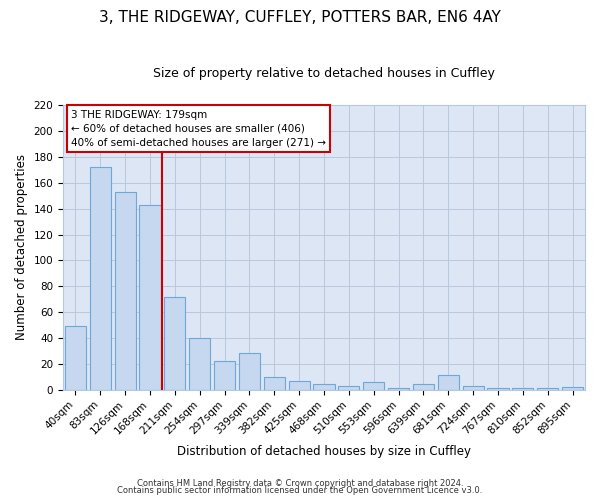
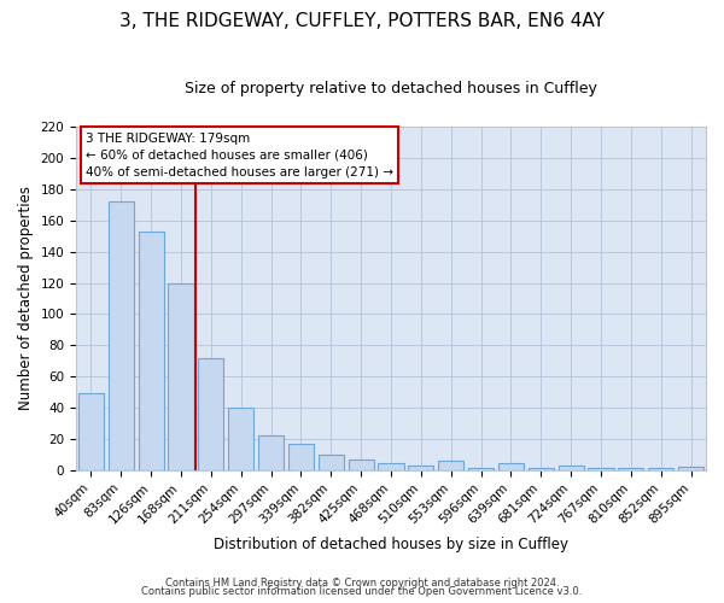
168sqm: 143 -> 120
339sqm: 28 -> 17
681sqm: 11 -> 1
